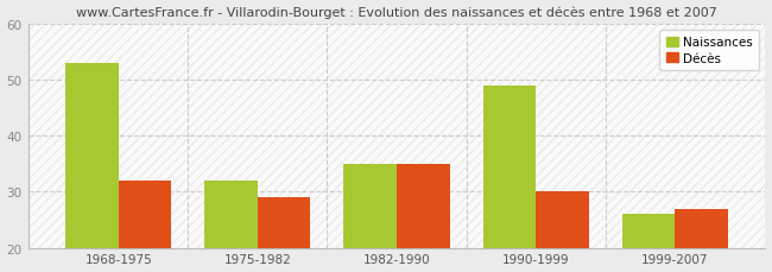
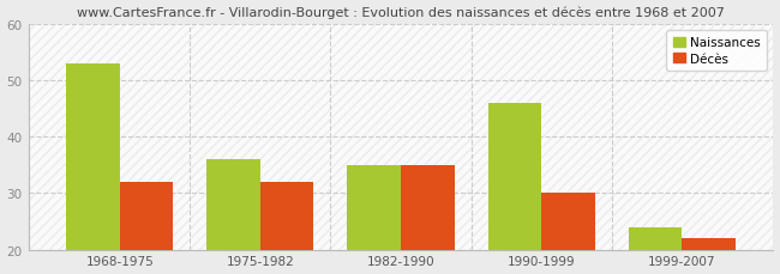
Naissances/1975-1982: 32 -> 36
Décès/1975-1982: 29 -> 32
Naissances/1990-1999: 49 -> 46
Naissances/1999-2007: 26 -> 24
Décès/1999-2007: 27 -> 22
